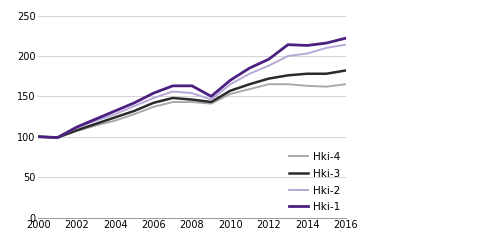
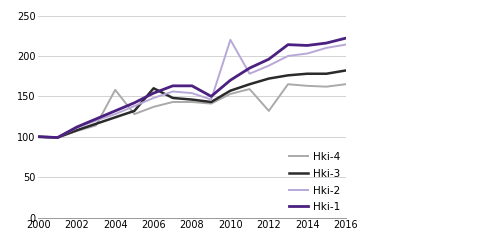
Hki-4/2004: 120 -> 158
Hki-3/2006: 142 -> 160
Hki-2/2010: 165 -> 220
Hki-4/2012: 165 -> 132
